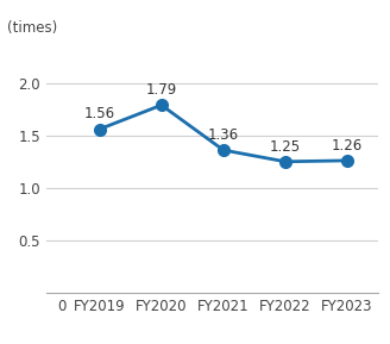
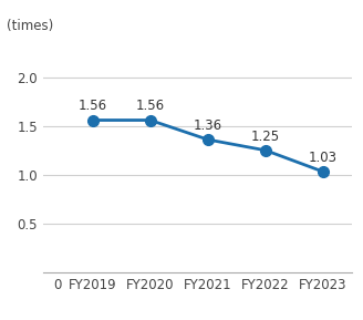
FY2020: 1.79 -> 1.56
FY2023: 1.26 -> 1.03
